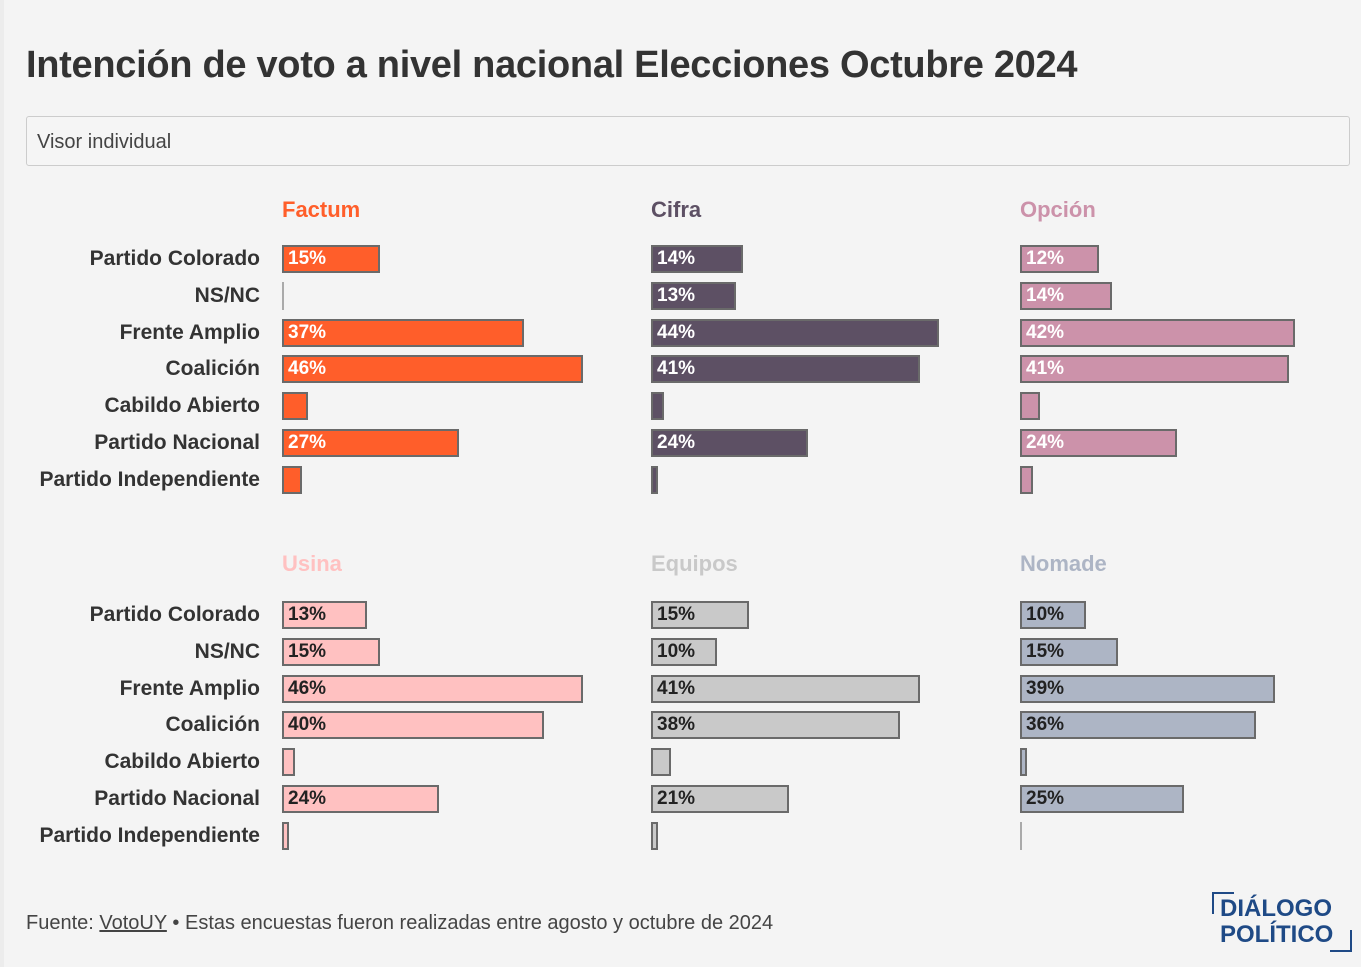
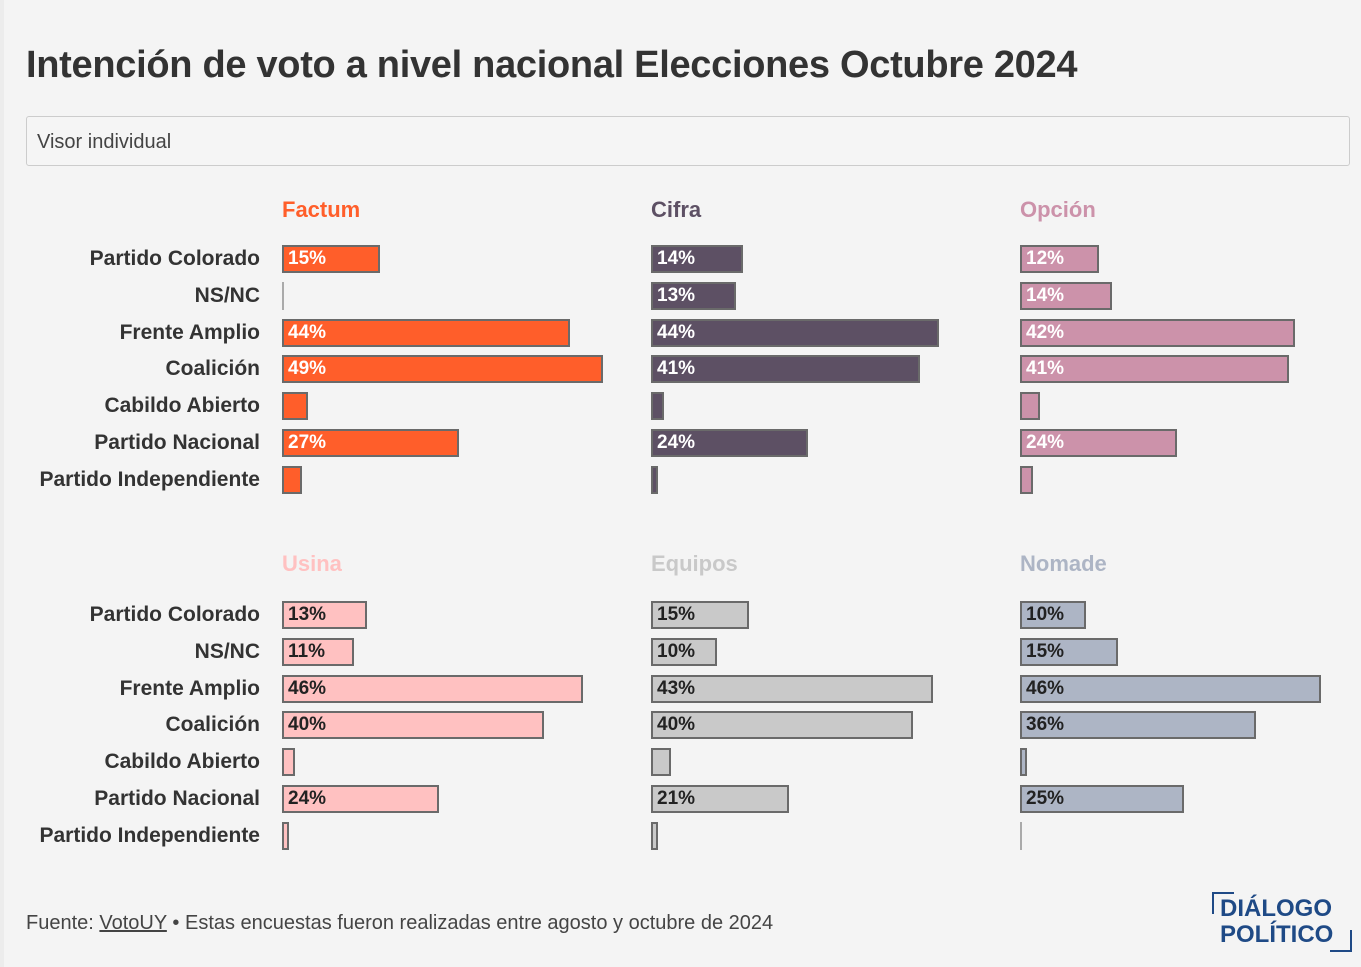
Usina/NS/NC: 15% -> 11%
Factum/Frente Amplio: 37% -> 44%
Equipos/Frente Amplio: 41% -> 43%
Nomade/Frente Amplio: 39% -> 46%
Factum/Coalición: 46% -> 49%
Equipos/Coalición: 38% -> 40%
